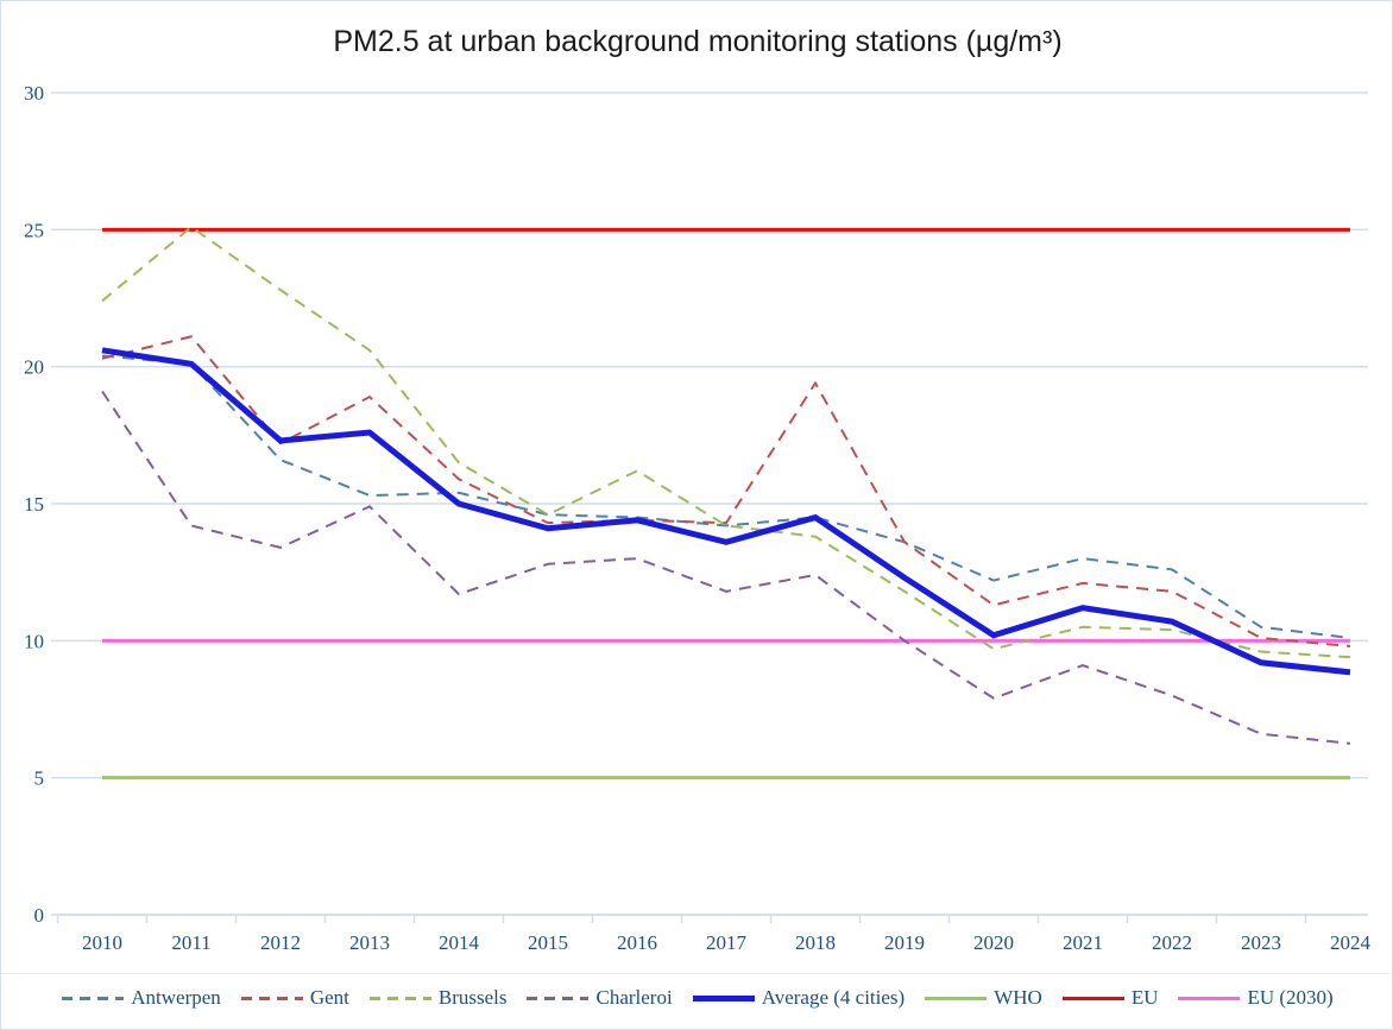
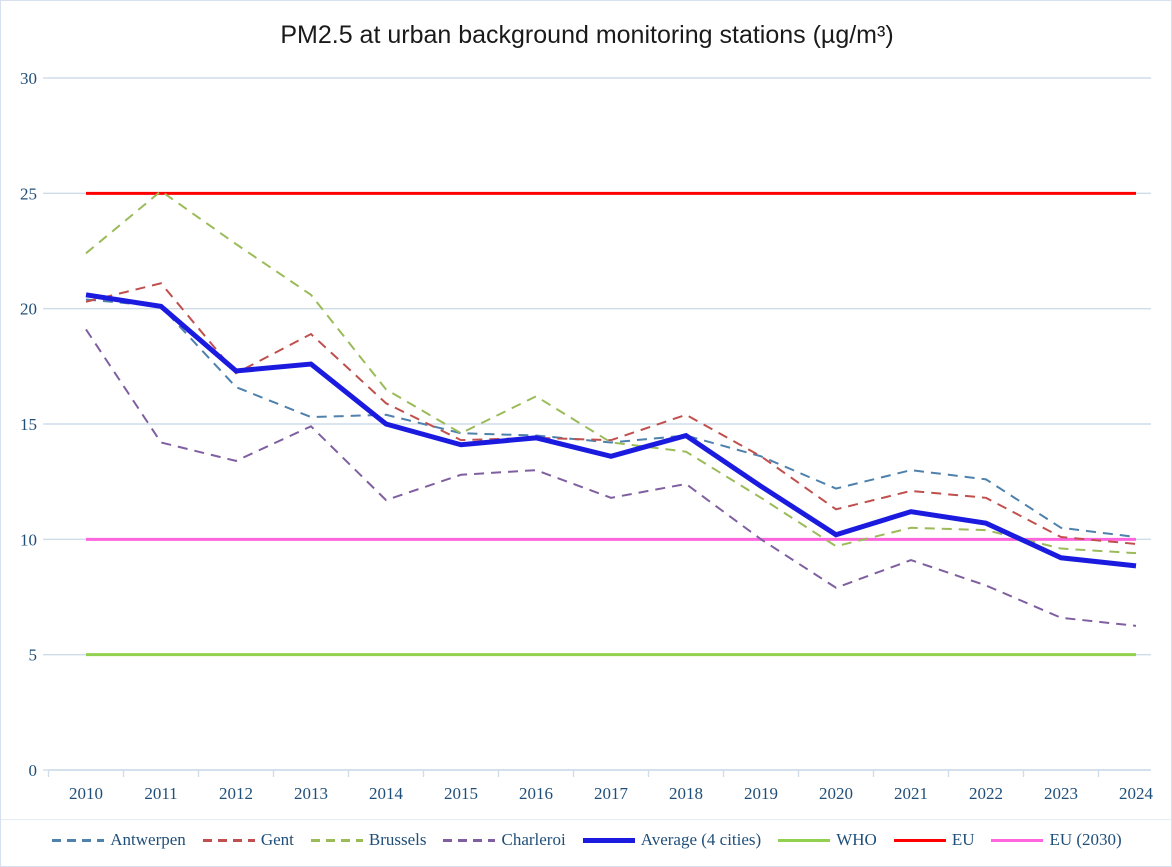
Gent/2018: 19.4 -> 15.4
